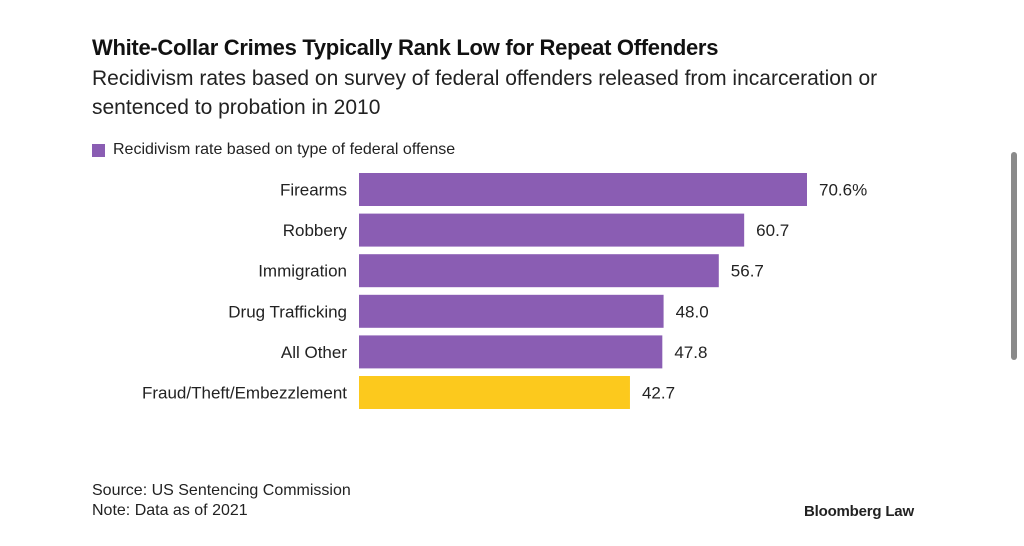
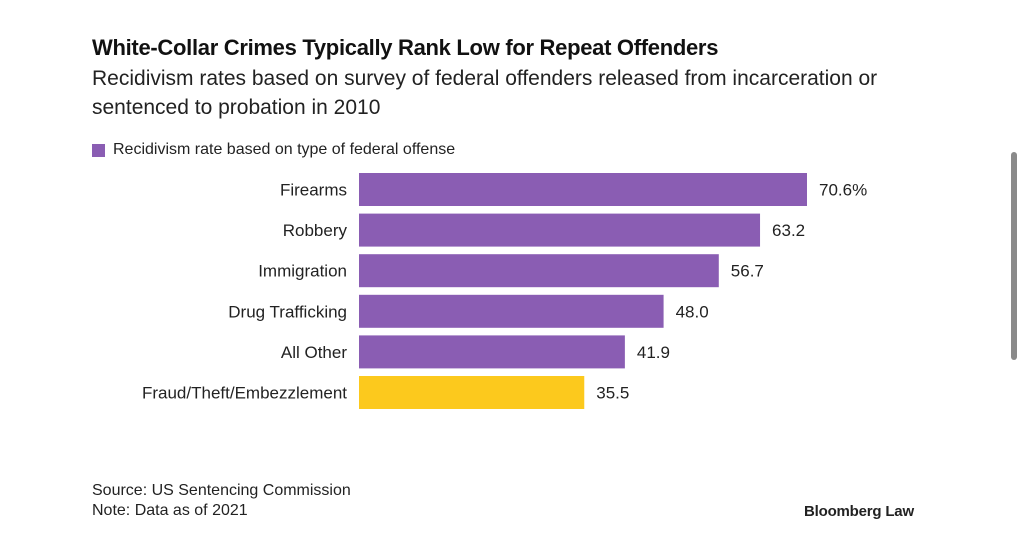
Robbery: 60.7 -> 63.2
All Other: 47.8 -> 41.9
Fraud/Theft/Embezzlement: 42.7 -> 35.5
